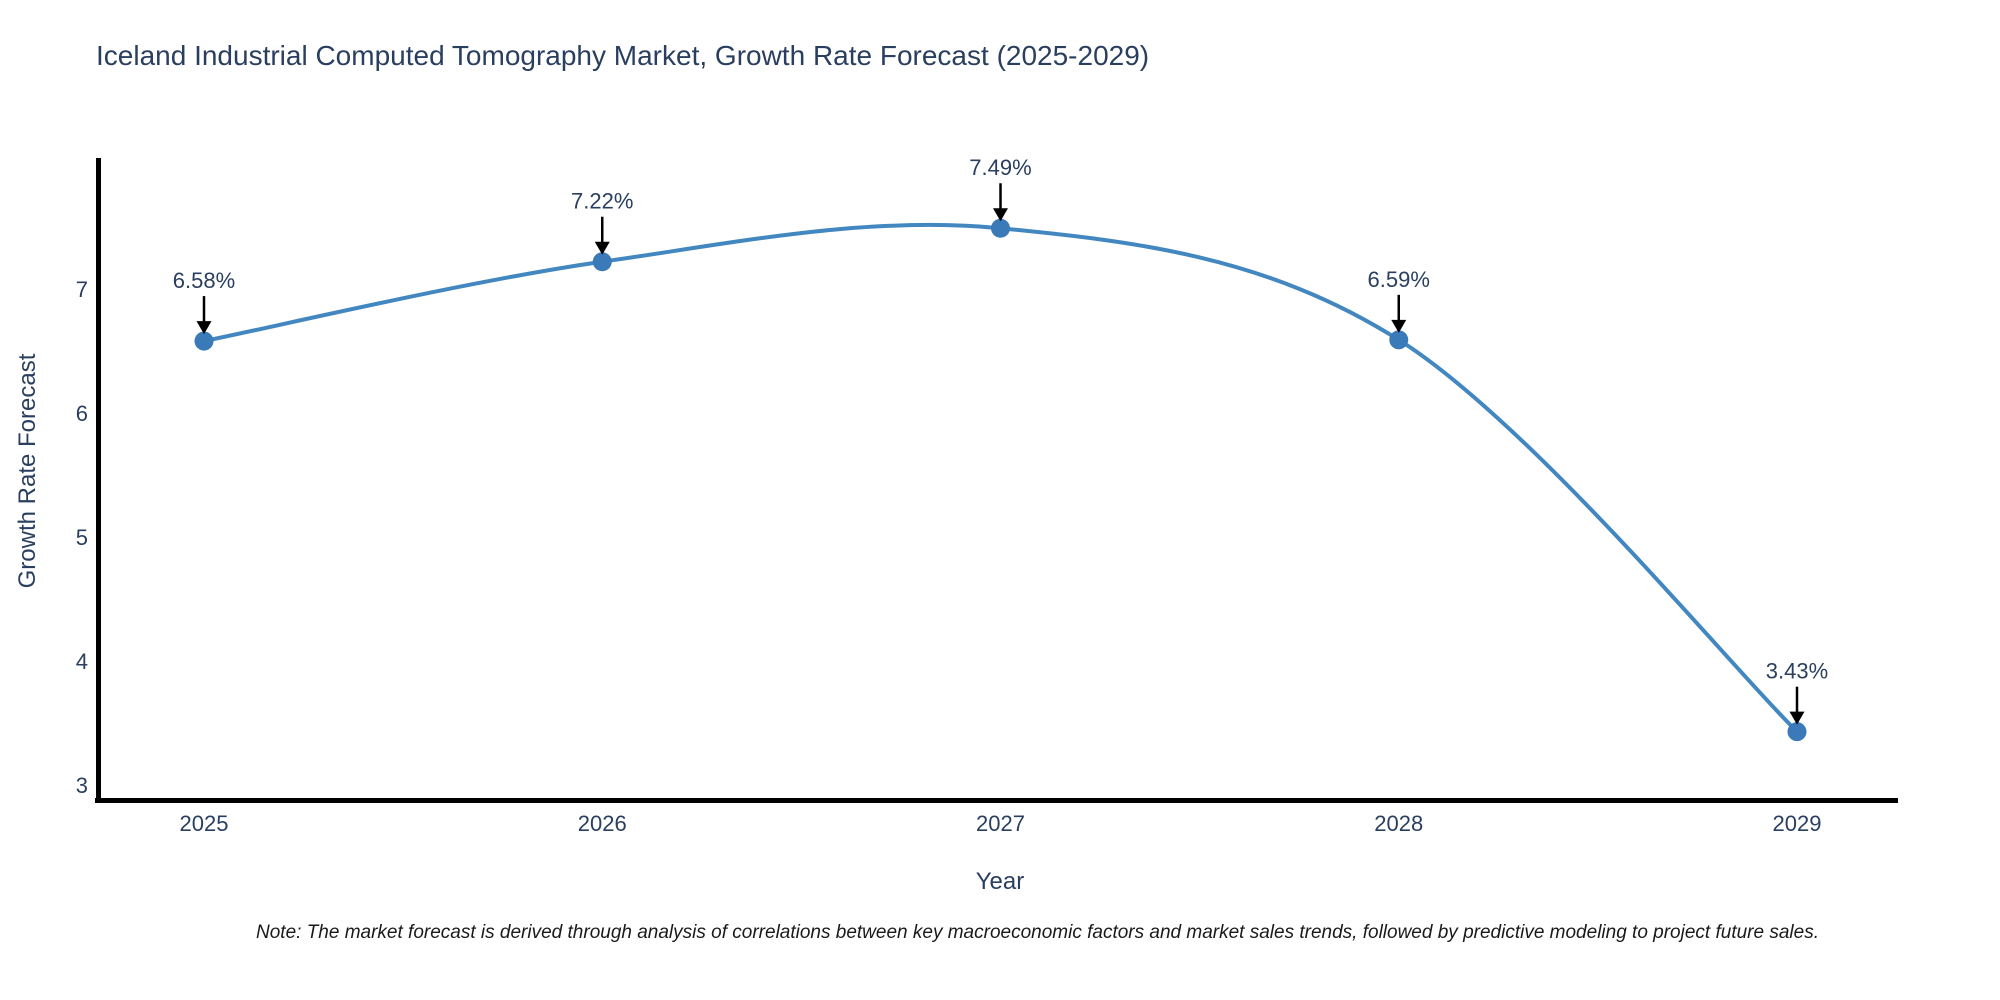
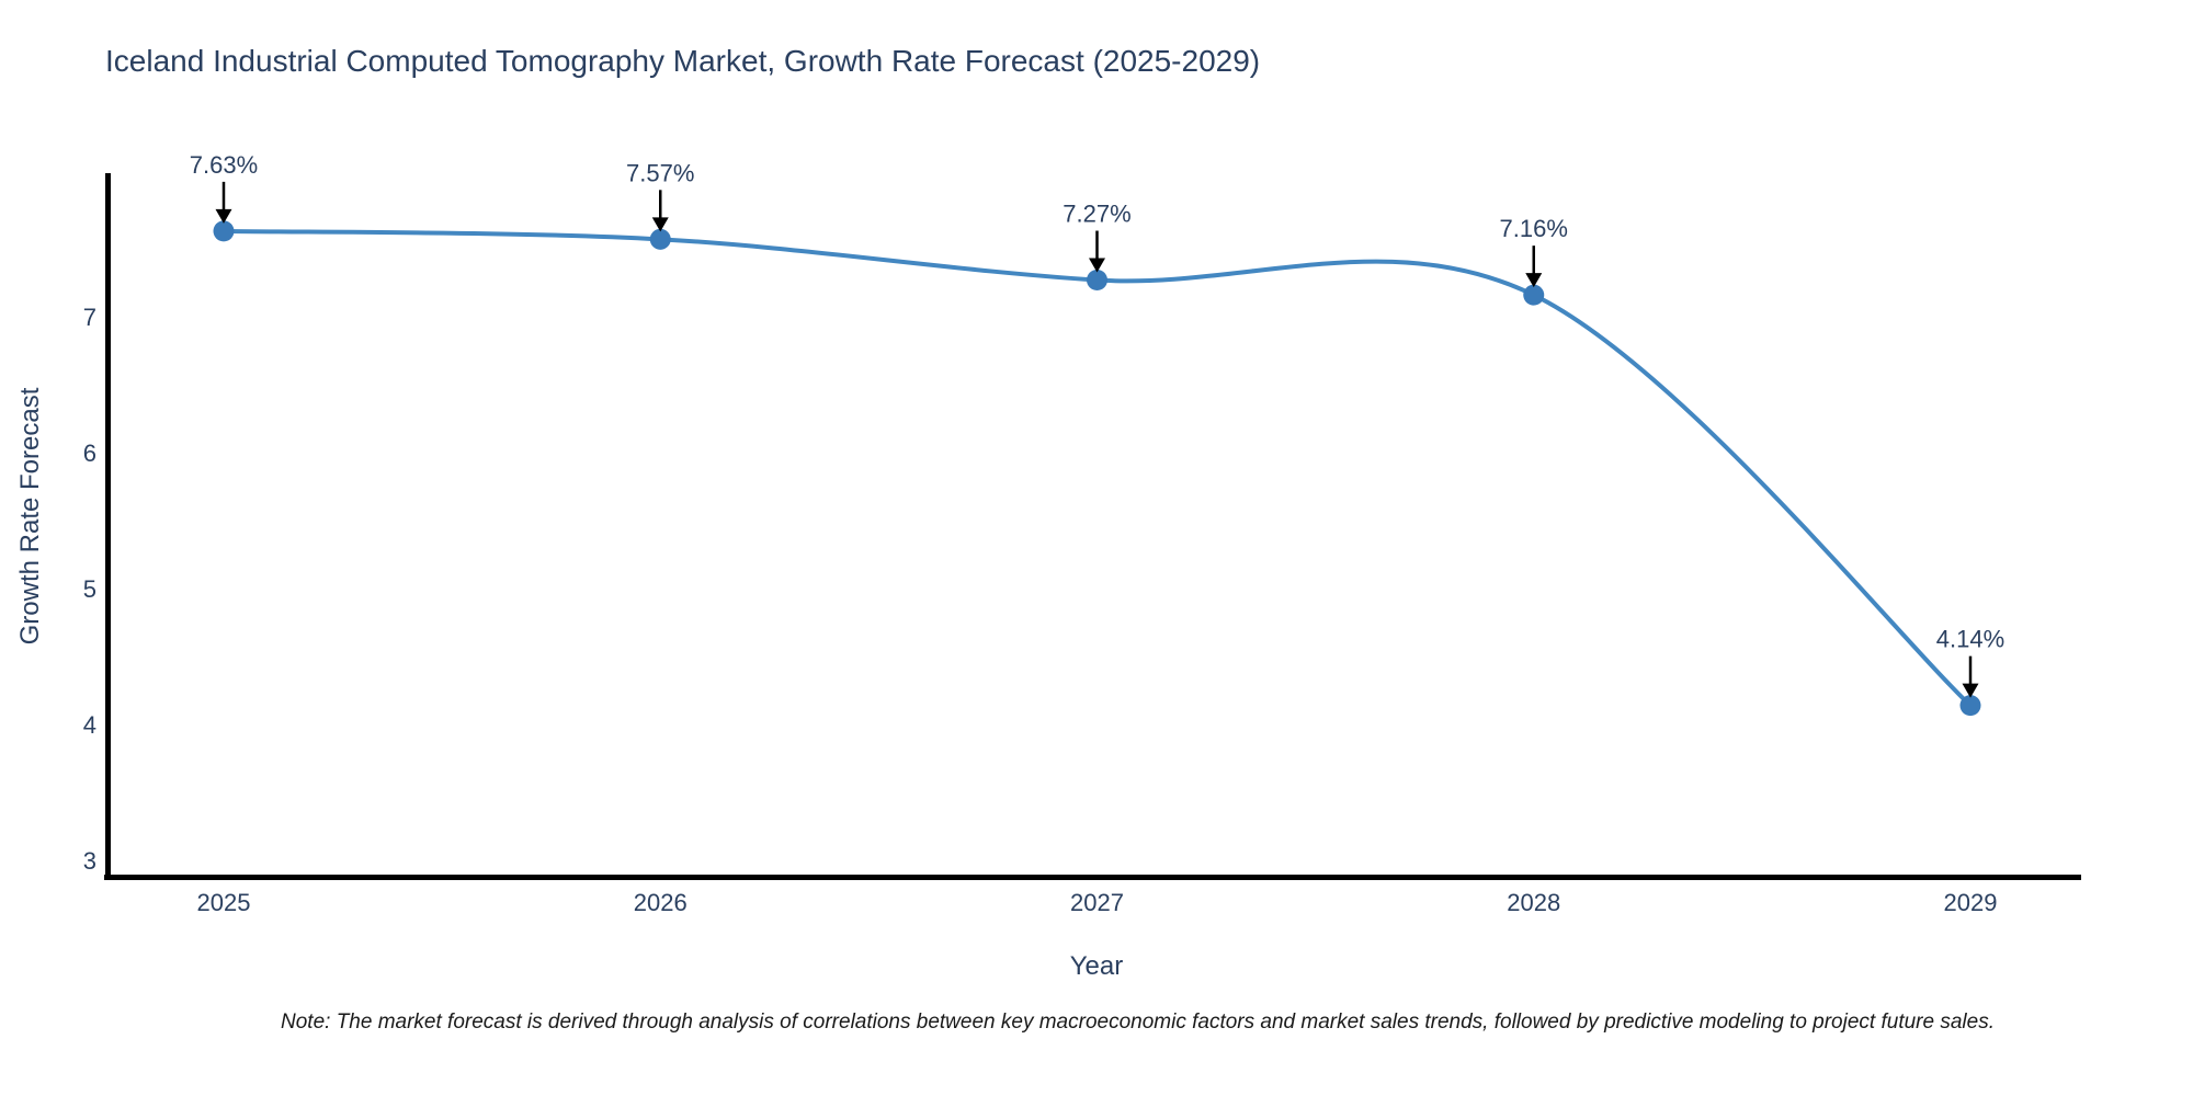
2025: 6.58% -> 7.63%
2026: 7.22% -> 7.57%
2027: 7.49% -> 7.27%
2028: 6.59% -> 7.16%
2029: 3.43% -> 4.14%
